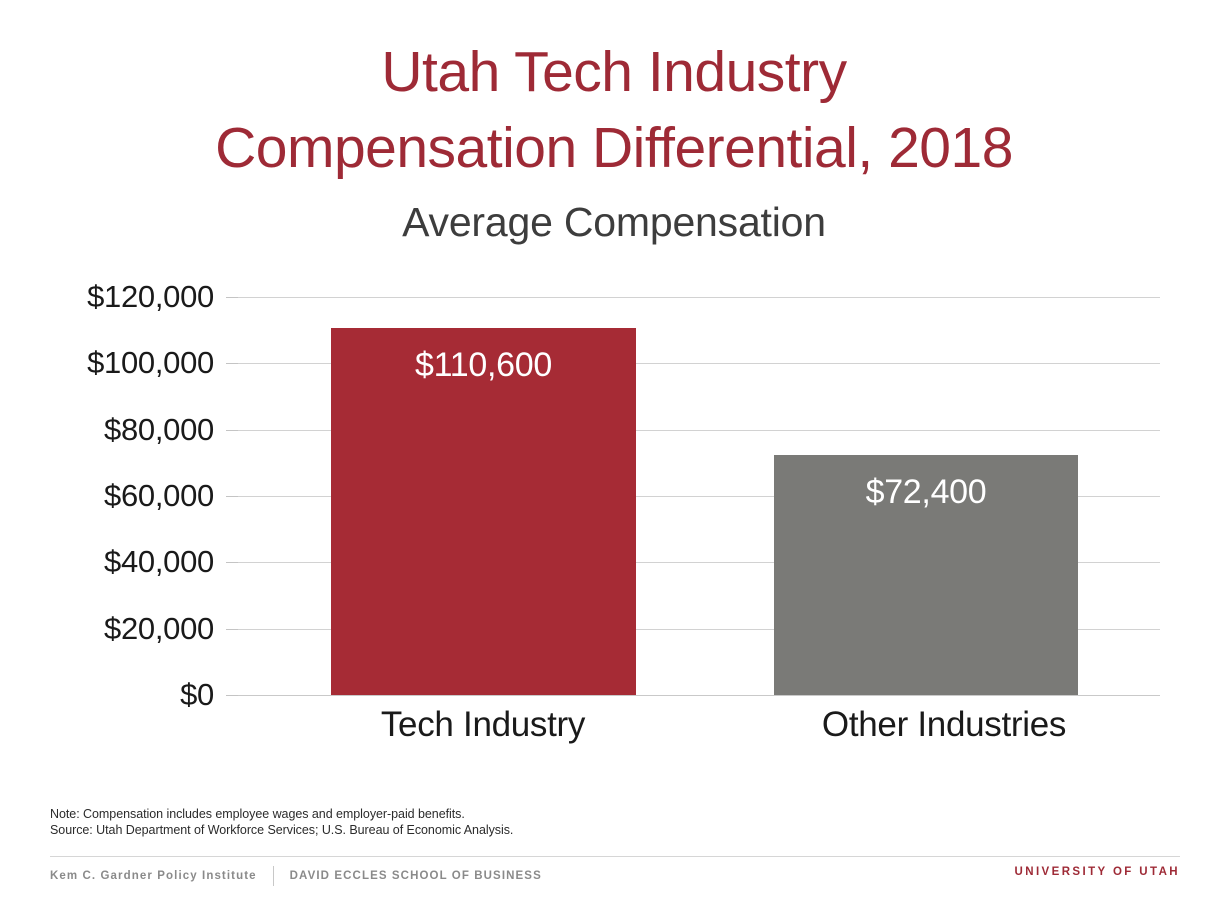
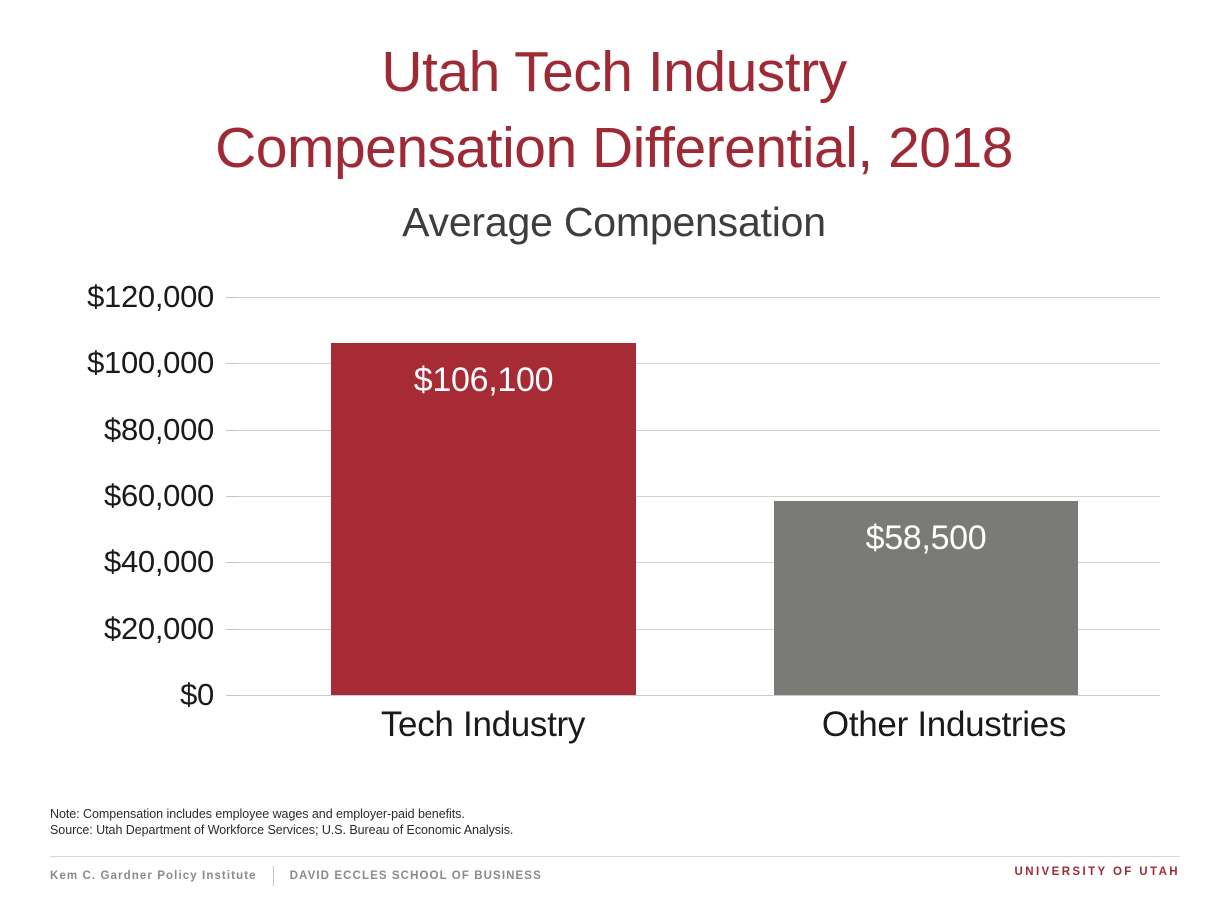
Tech Industry: $110,600 -> $106,100
Other Industries: $72,400 -> $58,500
